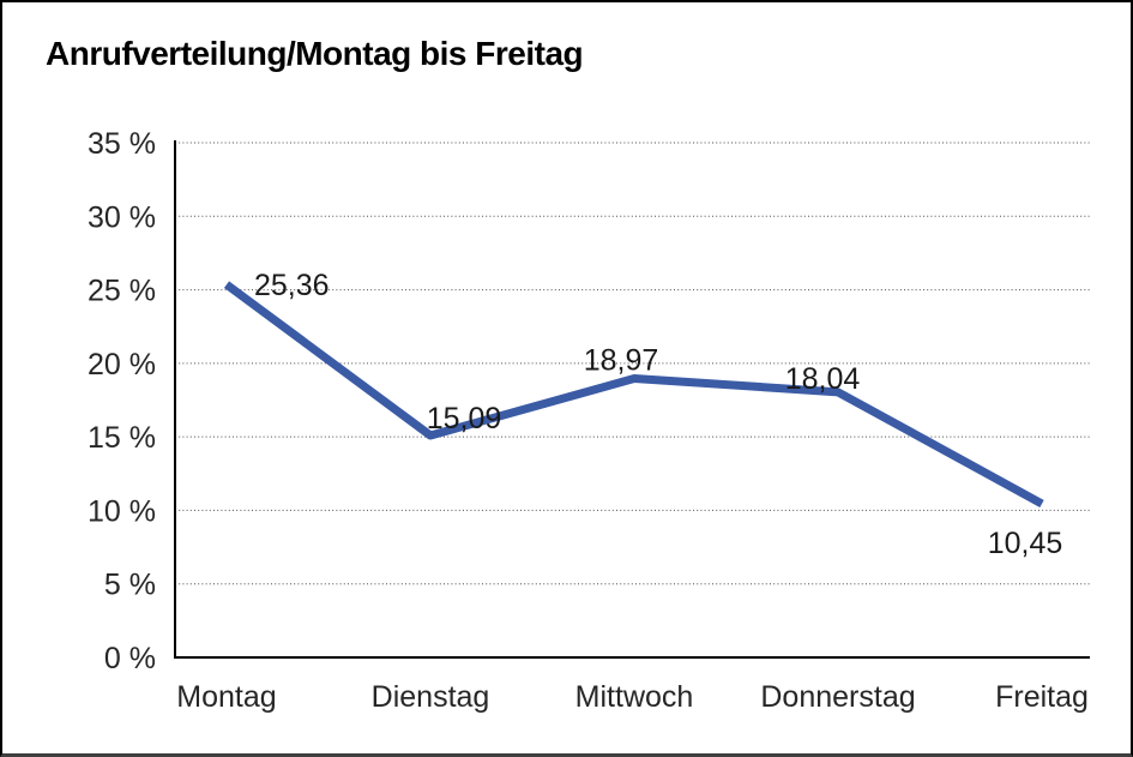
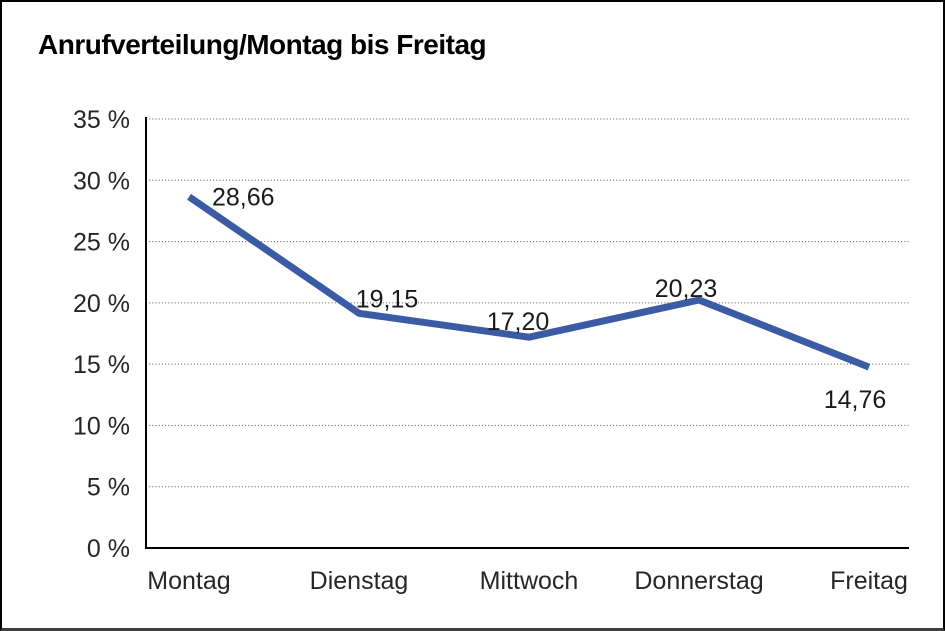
Montag: 25,36 -> 28,66
Dienstag: 15,09 -> 19,15
Mittwoch: 18,97 -> 17,20
Donnerstag: 18,04 -> 20,23
Freitag: 10,45 -> 14,76
